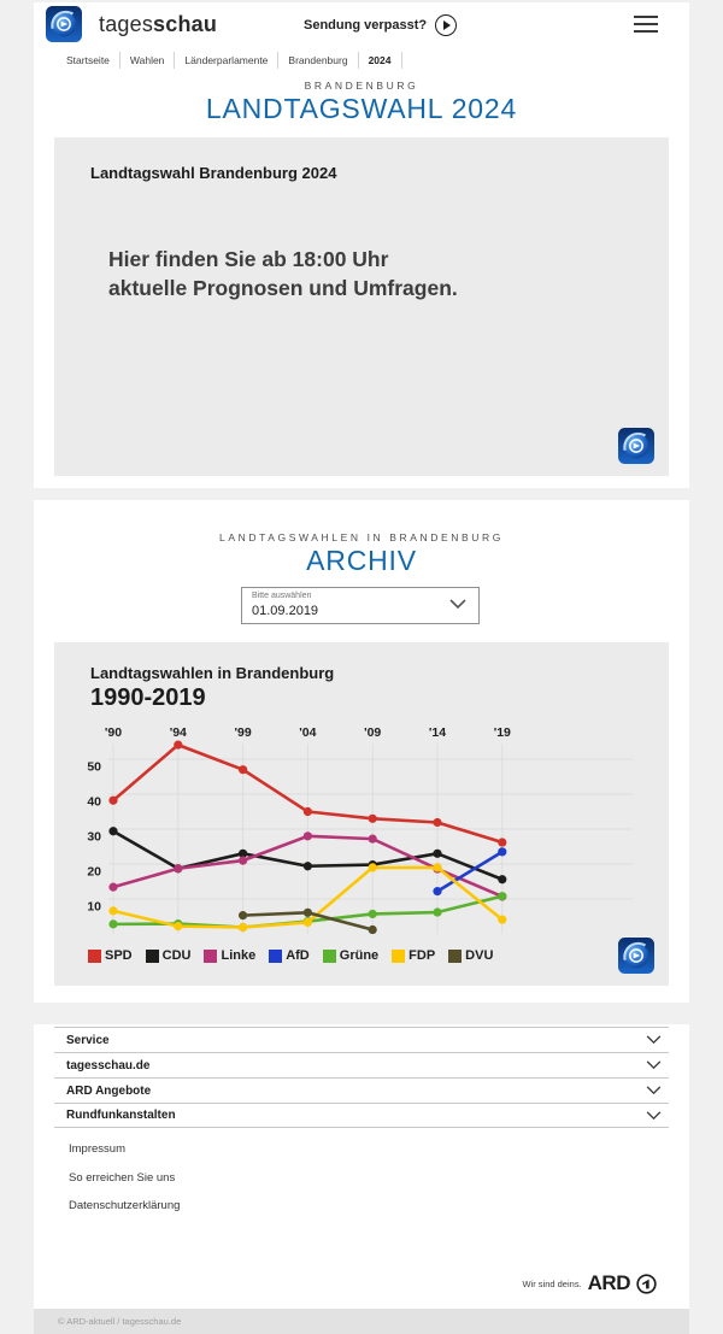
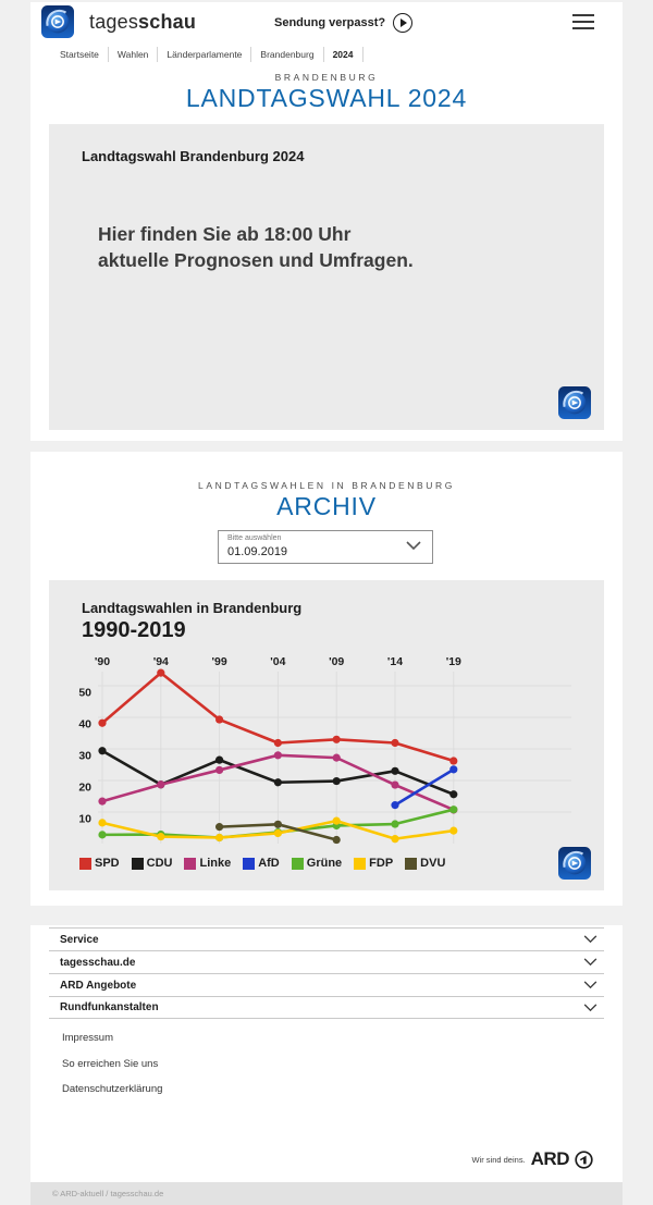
SPD/'99: 47 -> 39
CDU/'99: 23 -> 26
Linke/'99: 21 -> 23
SPD/'04: 35 -> 32
FDP/'09: 19 -> 7
FDP/'14: 19 -> 2
